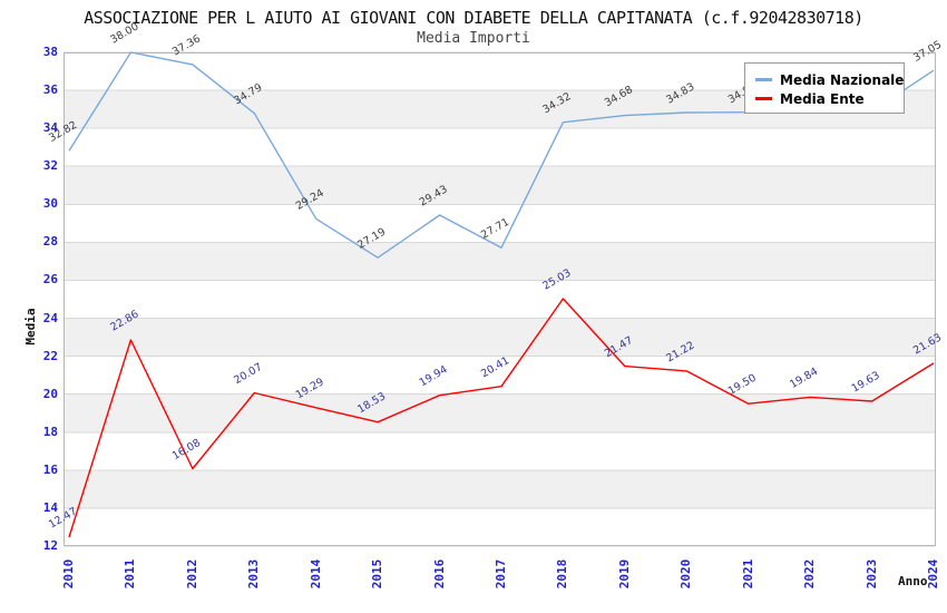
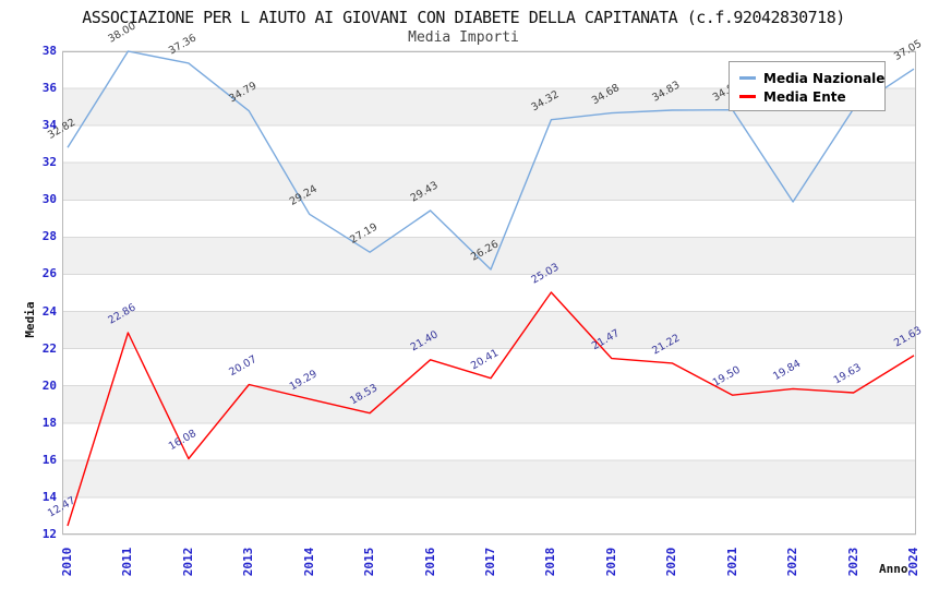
Media Ente/2016: 19.94 -> 21.40
Media Nazionale/2017: 27.71 -> 26.26
Media Nazionale/2022: 34.9 -> 29.9
